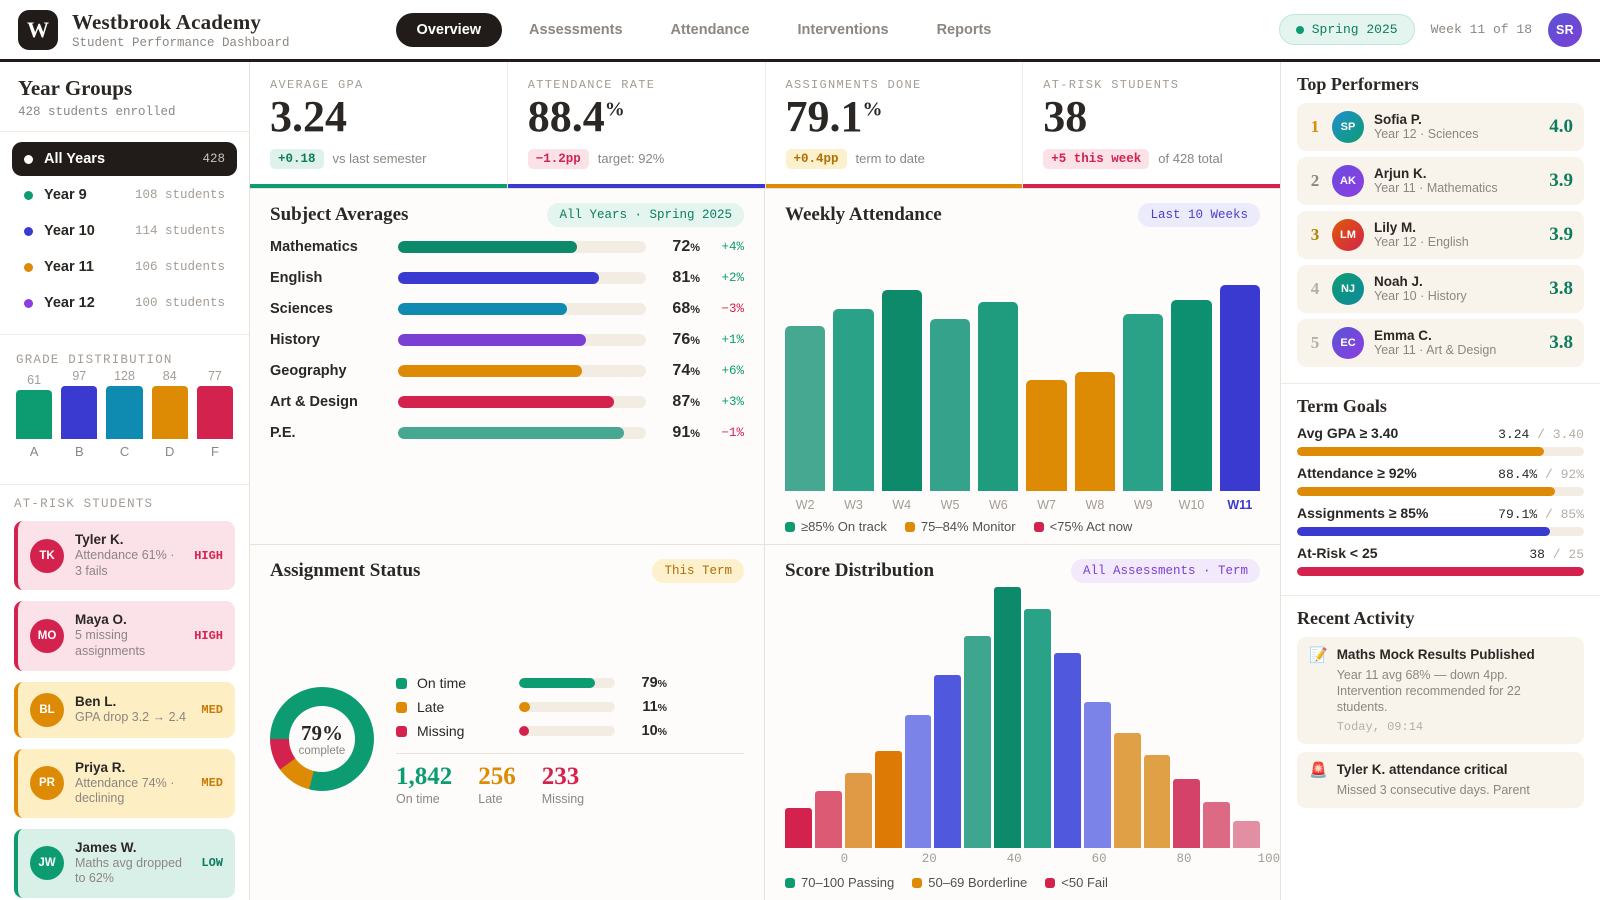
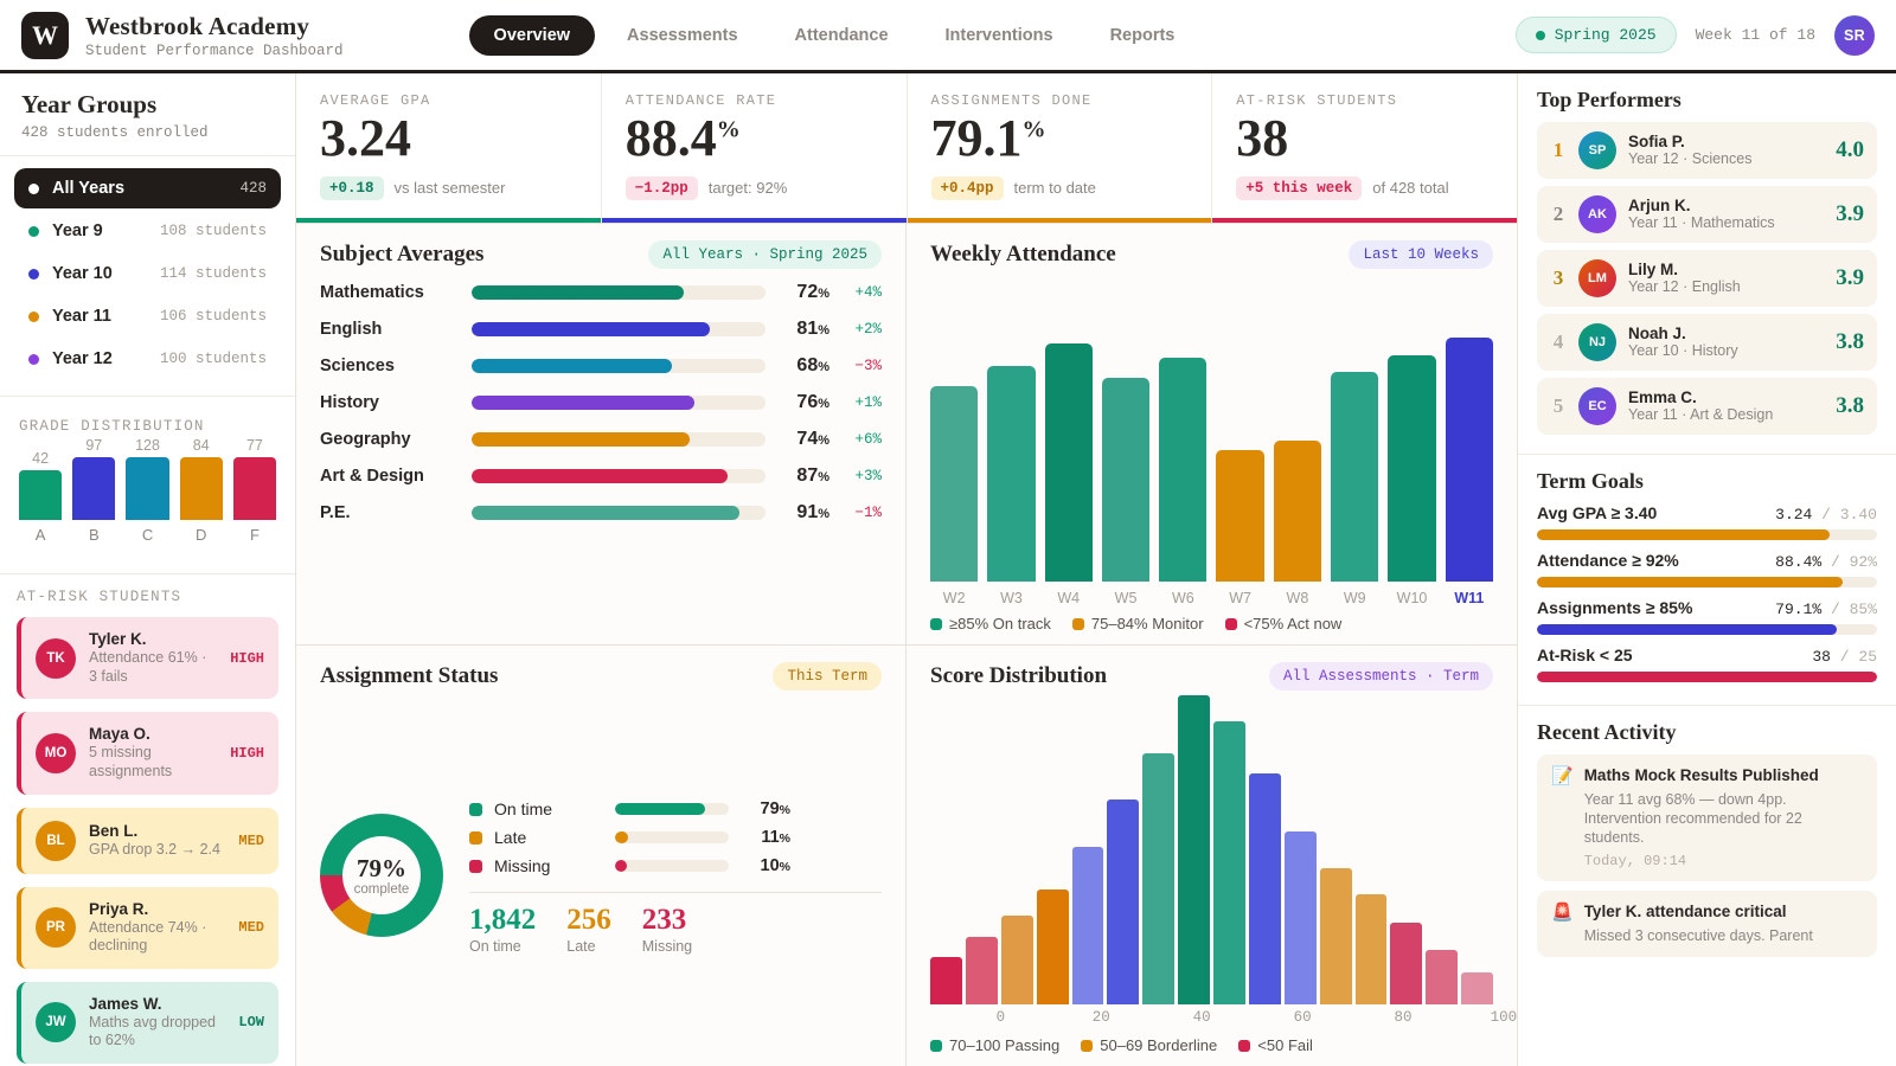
GRADE DISTRIBUTION/A: 61 -> 42
